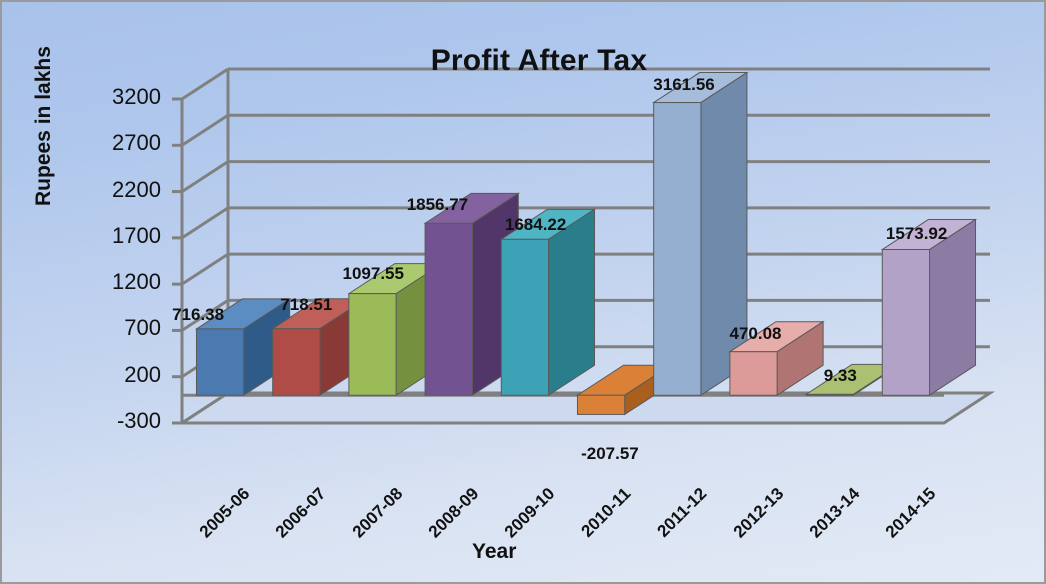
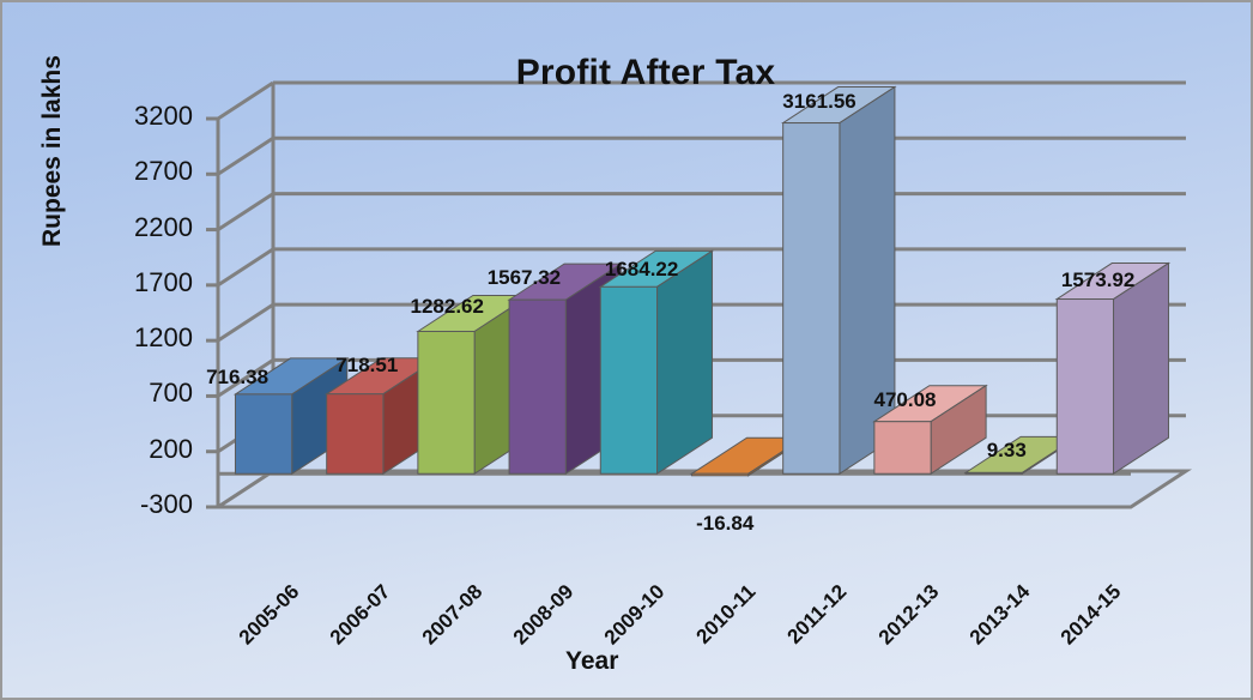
2007-08: 1097.55 -> 1282.62
2008-09: 1856.77 -> 1567.32
2010-11: -207.57 -> -16.84
